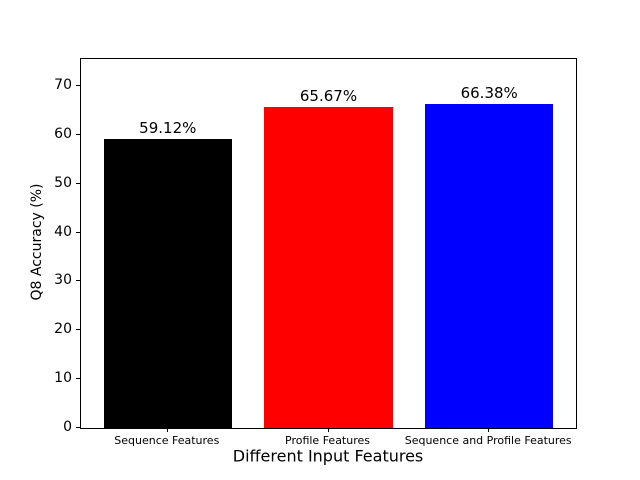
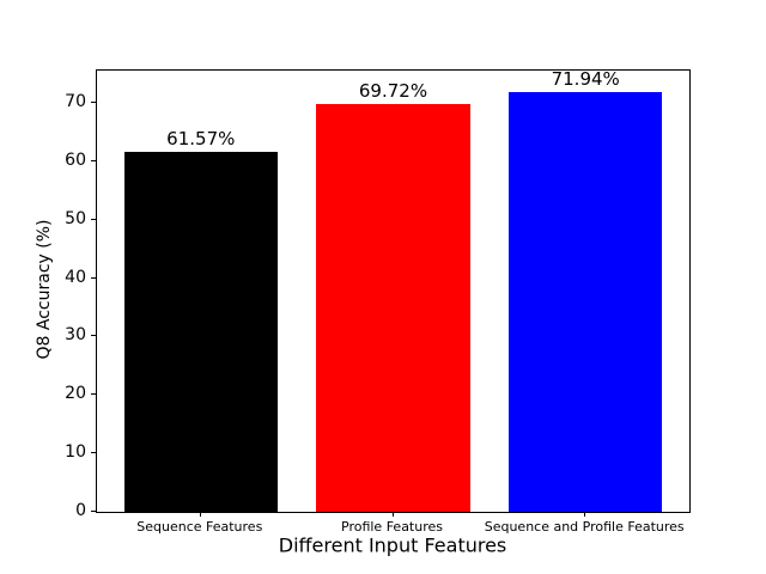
Sequence Features: 59.12% -> 61.57%
Profile Features: 65.67% -> 69.72%
Sequence and Profile Features: 66.38% -> 71.94%
